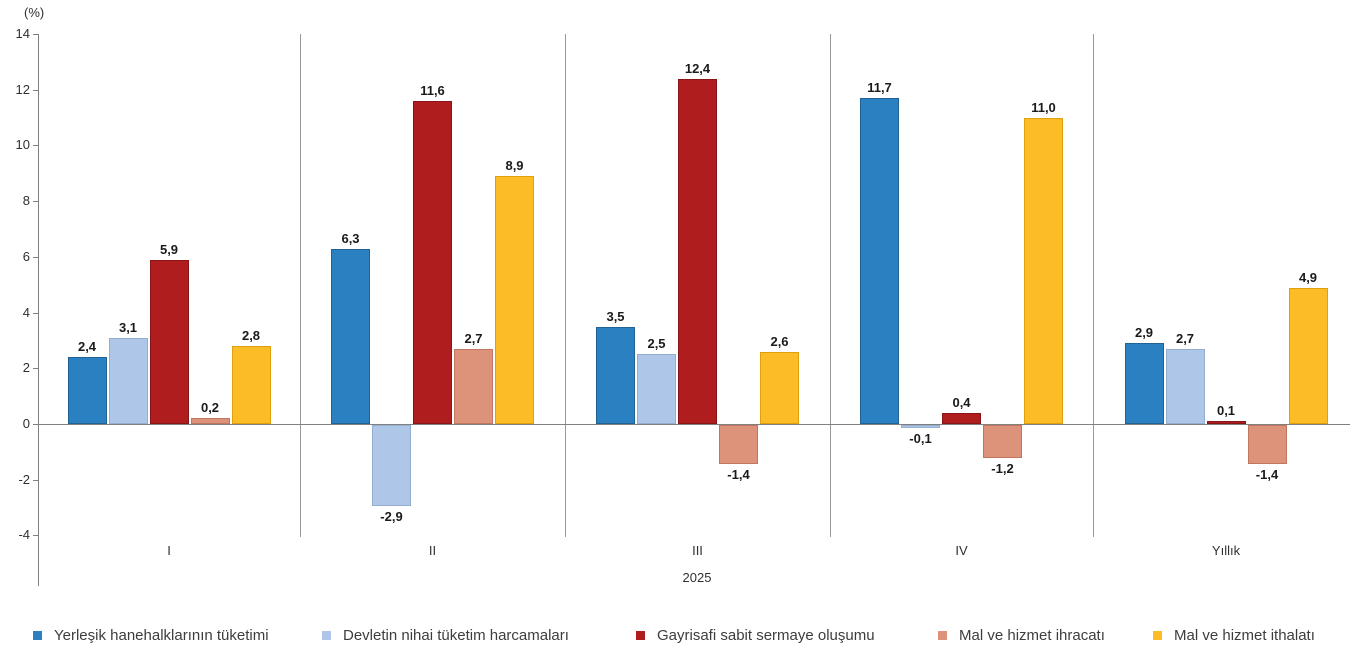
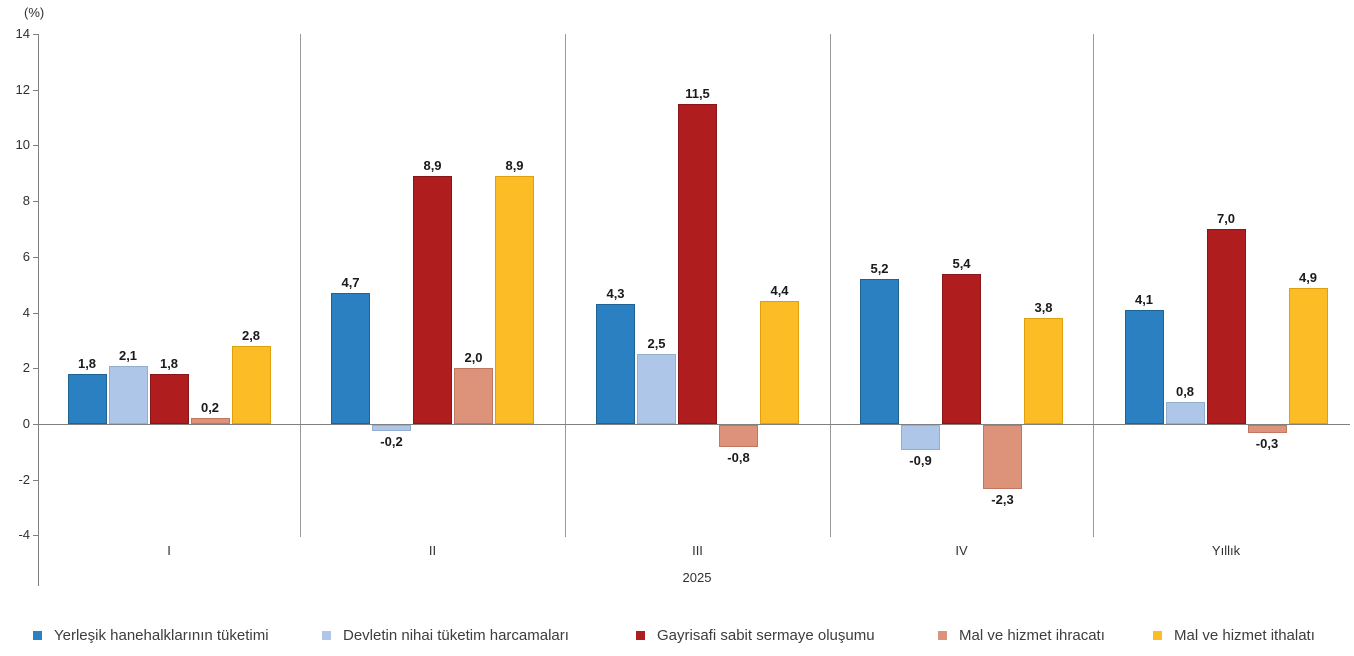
Yerleşik hanehalklarının tüketimi/I: 2,4 -> 1,8
Devletin nihai tüketim harcamaları/I: 3,1 -> 2,1
Gayrisafi sabit sermaye oluşumu/I: 5,9 -> 1,8
Yerleşik hanehalklarının tüketimi/II: 6,3 -> 4,7
Devletin nihai tüketim harcamaları/II: -2,9 -> -0,2
Gayrisafi sabit sermaye oluşumu/II: 11,6 -> 8,9
Mal ve hizmet ihracatı/II: 2,7 -> 2,0
Yerleşik hanehalklarının tüketimi/III: 3,5 -> 4,3
Gayrisafi sabit sermaye oluşumu/III: 12,4 -> 11,5
Mal ve hizmet ihracatı/III: -1,4 -> -0,8
Mal ve hizmet ithalatı/III: 2,6 -> 4,4
Yerleşik hanehalklarının tüketimi/IV: 11,7 -> 5,2
Devletin nihai tüketim harcamaları/IV: -0,1 -> -0,9
Gayrisafi sabit sermaye oluşumu/IV: 0,4 -> 5,4
Mal ve hizmet ihracatı/IV: -1,2 -> -2,3
Mal ve hizmet ithalatı/IV: 11,0 -> 3,8
Yerleşik hanehalklarının tüketimi/Yıllık: 2,9 -> 4,1
Devletin nihai tüketim harcamaları/Yıllık: 2,7 -> 0,8
Gayrisafi sabit sermaye oluşumu/Yıllık: 0,1 -> 7,0
Mal ve hizmet ihracatı/Yıllık: -1,4 -> -0,3
